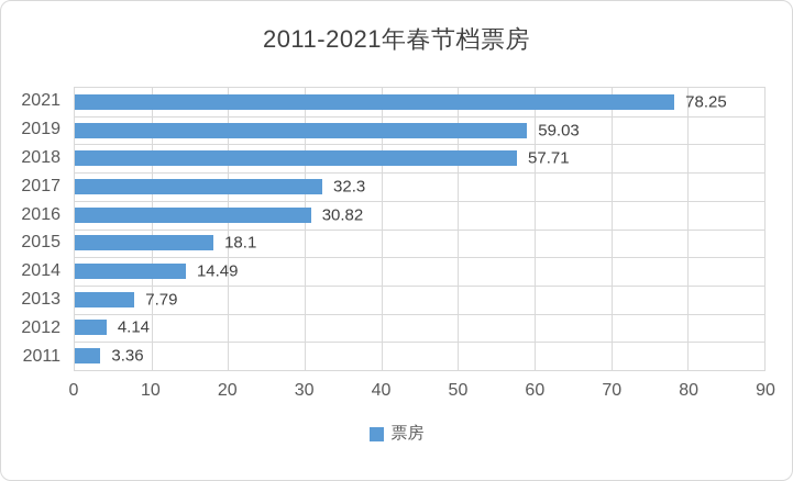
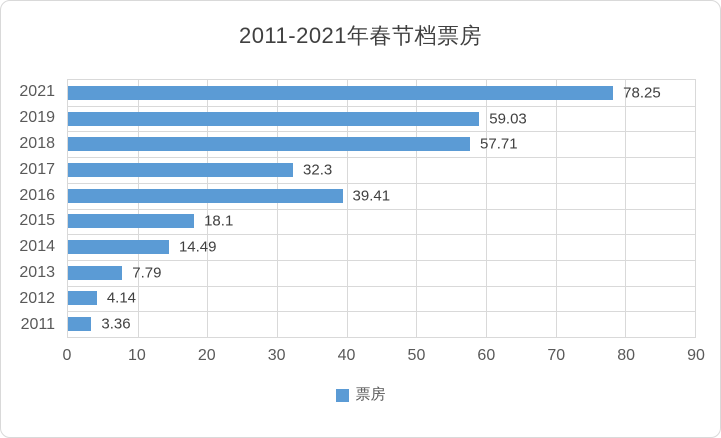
2016: 30.82 -> 39.41
